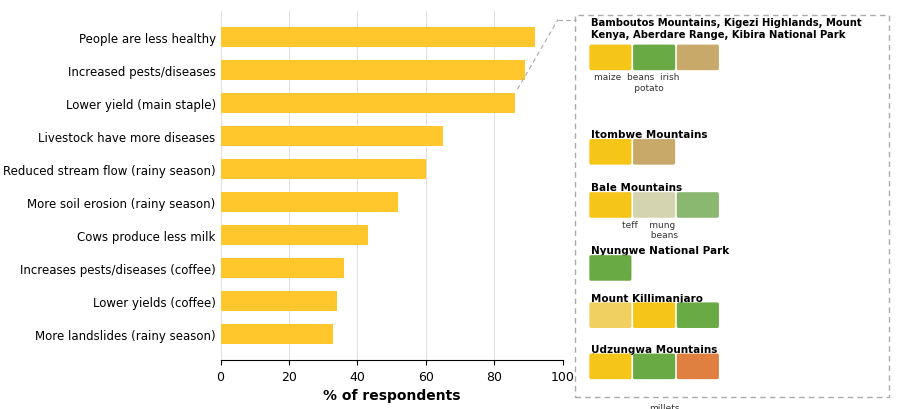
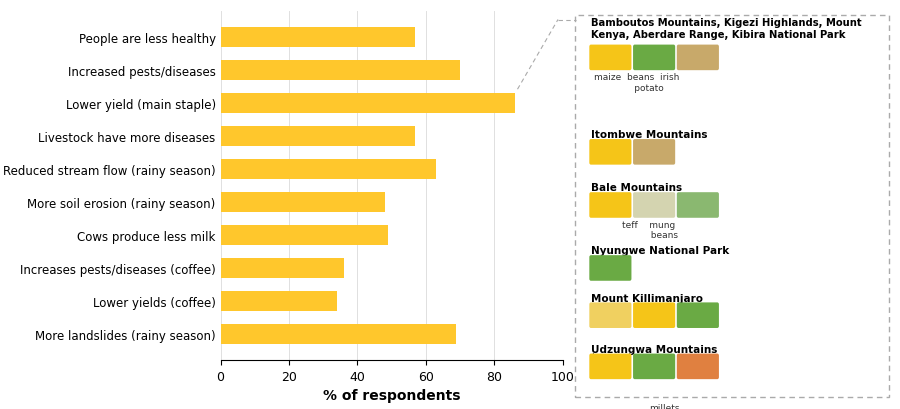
People are less healthy: 92 -> 57
Increased pests/diseases: 89 -> 70
Livestock have more diseases: 65 -> 57
Reduced stream flow (rainy season): 60 -> 63
More soil erosion (rainy season): 52 -> 48
Cows produce less milk: 43 -> 49
More landslides (rainy season): 33 -> 69
